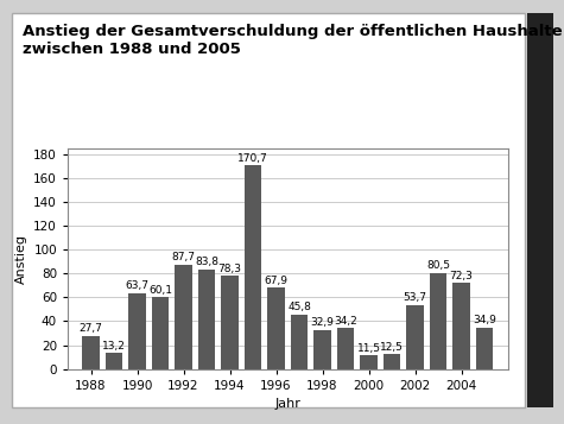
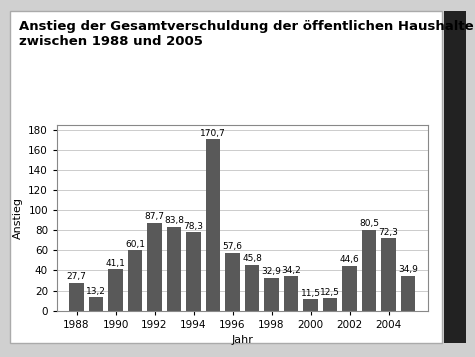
1990: 63,7 -> 41,1
1996: 67,9 -> 57,6
2002: 53,7 -> 44,6
